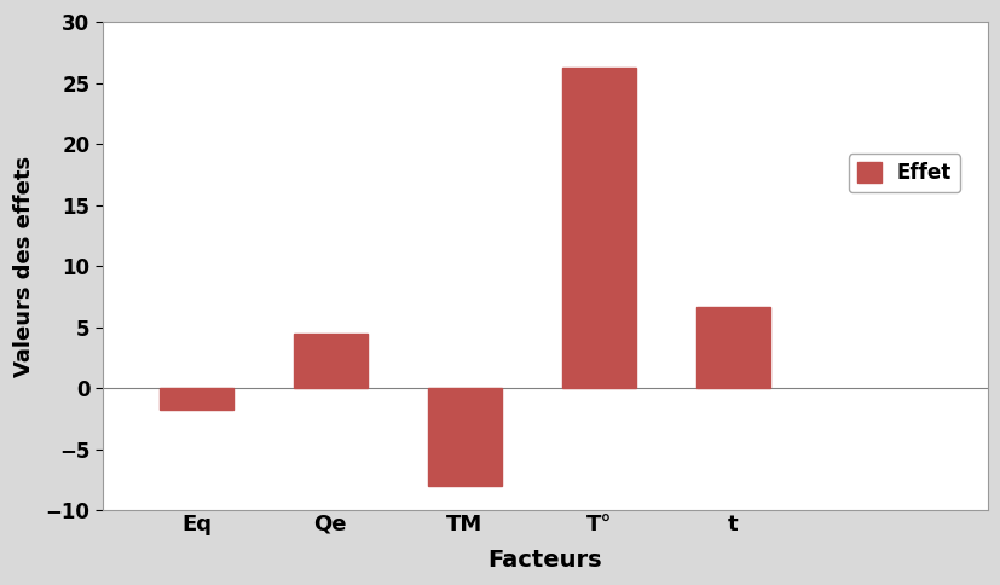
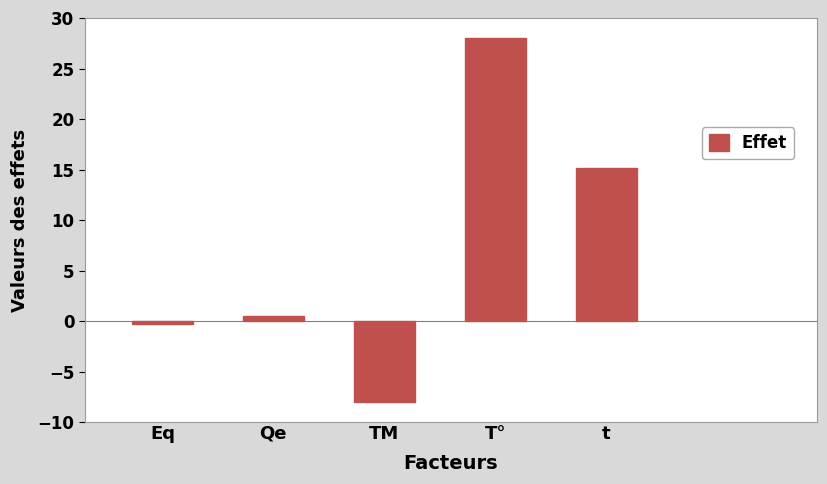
Eq: -1.8 -> -0.3
Qe: 4.5 -> 0.5
T°: 26.2 -> 28.0
t: 6.6 -> 15.2
